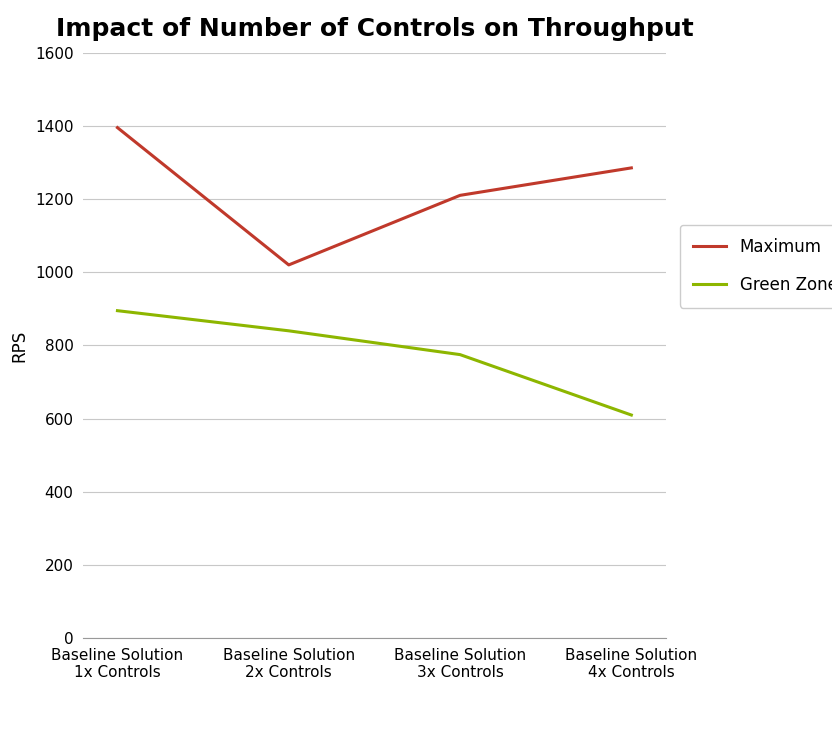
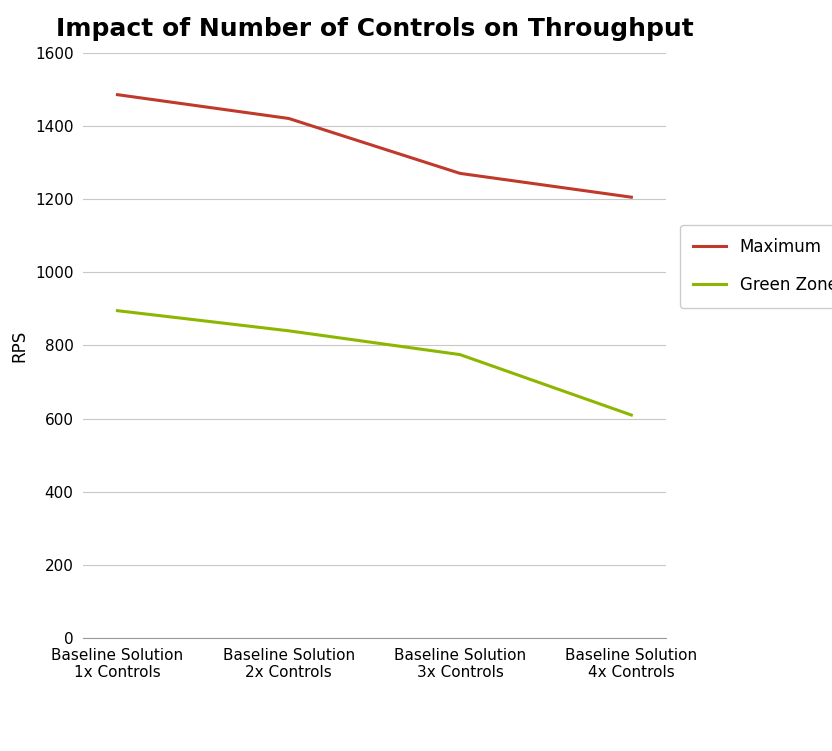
Maximum/Baseline Solution 1x Controls: 1395 -> 1485
Maximum/Baseline Solution 2x Controls: 1020 -> 1420
Maximum/Baseline Solution 3x Controls: 1210 -> 1270
Maximum/Baseline Solution 4x Controls: 1285 -> 1205
